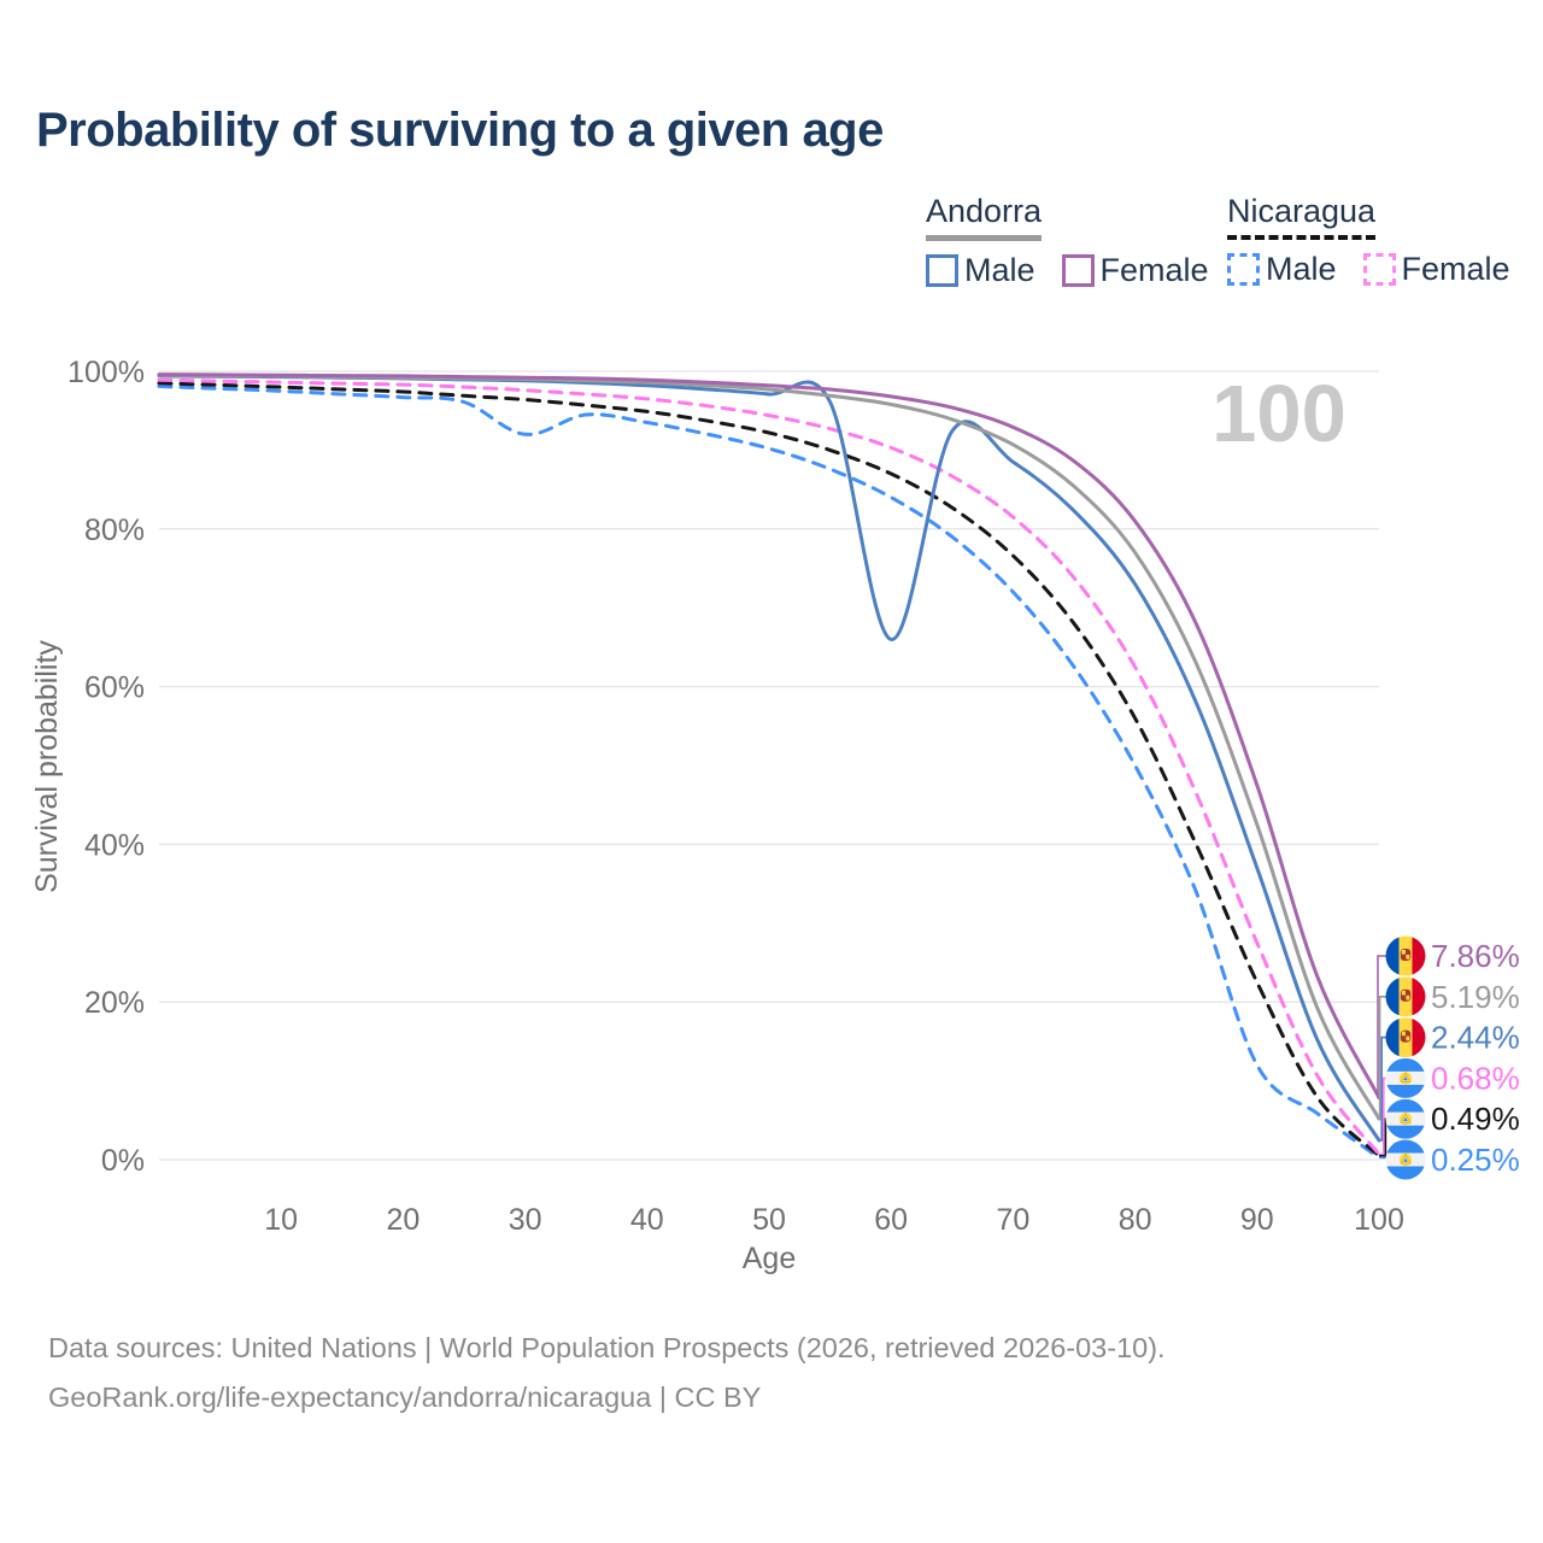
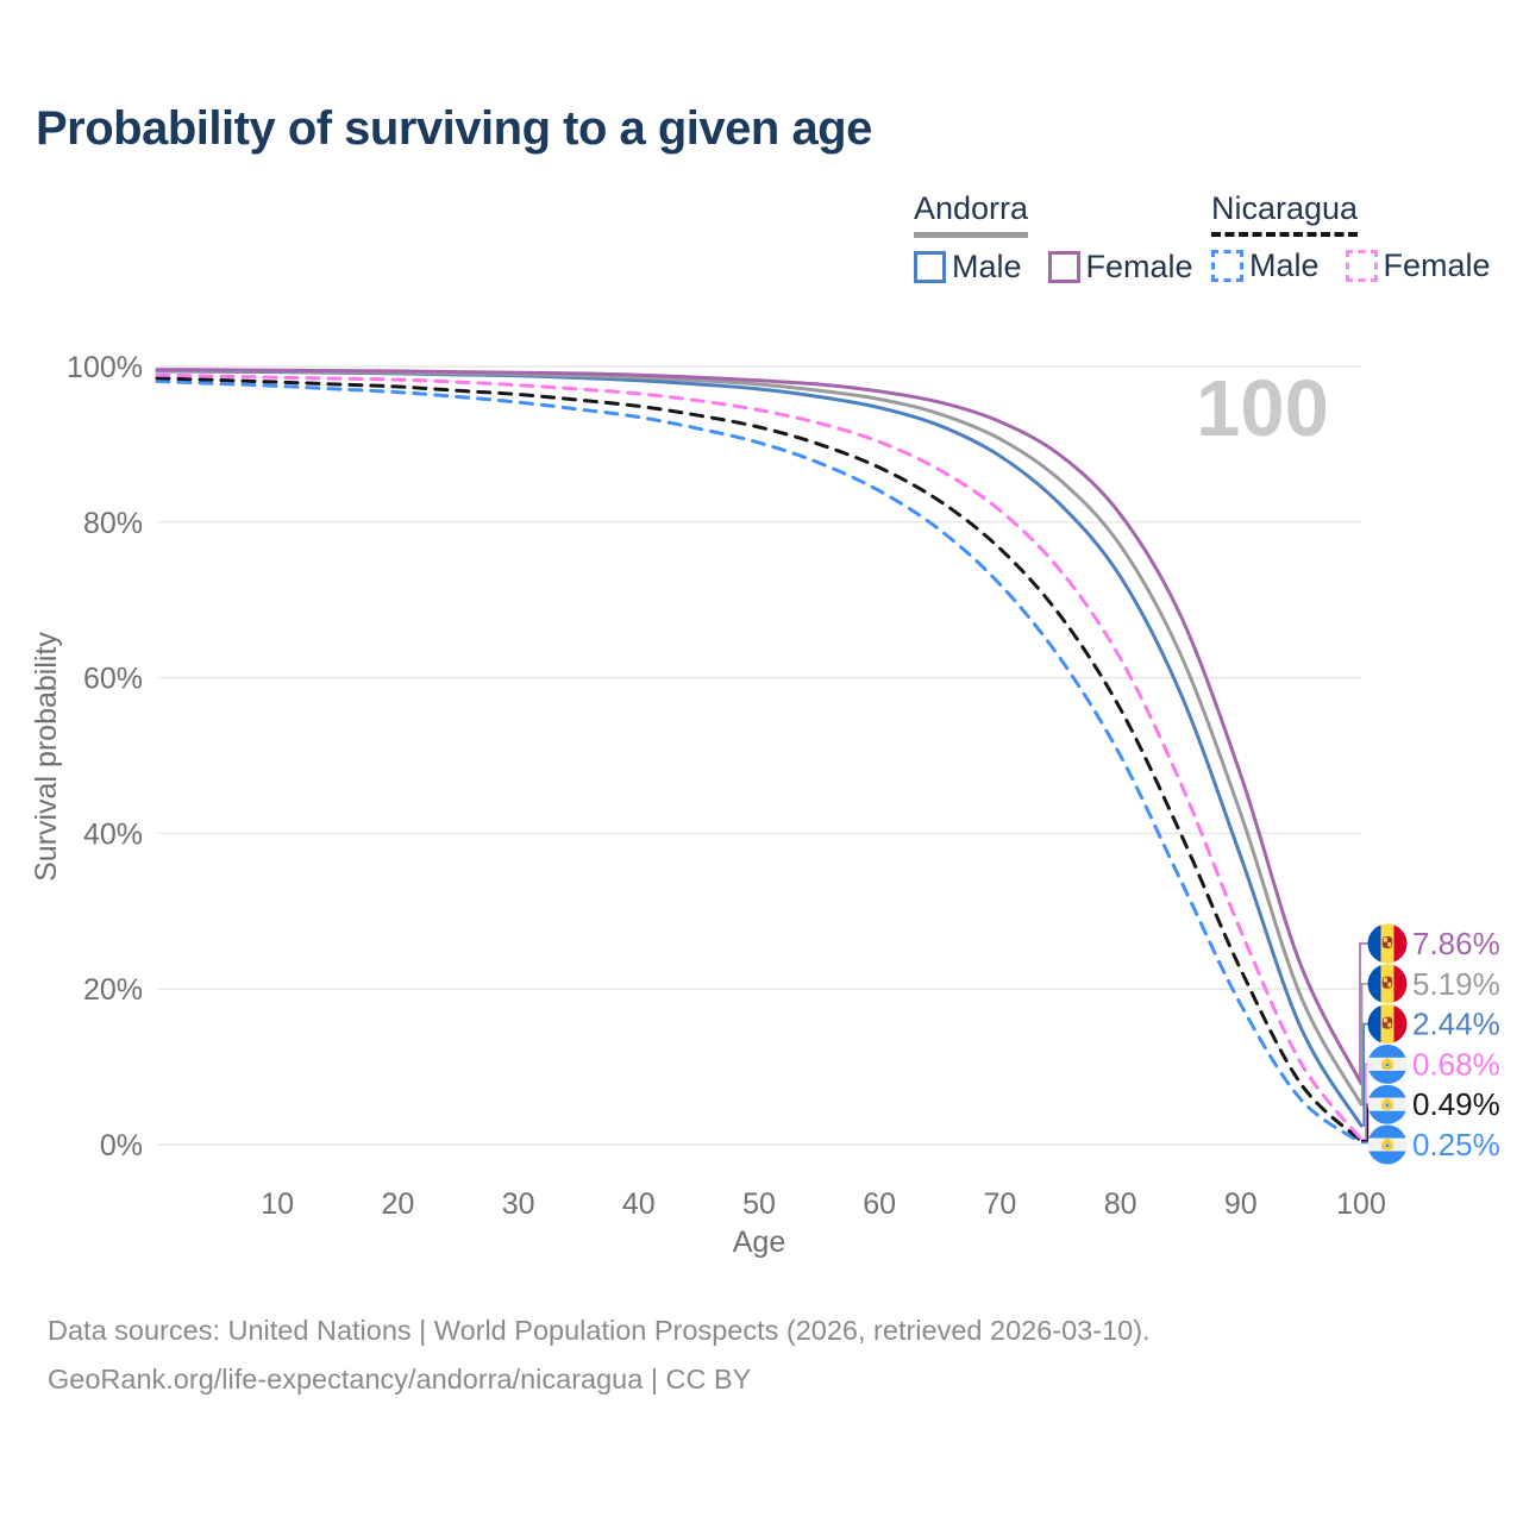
Nicaragua Male/30: 92% -> 95%
Andorra Male/60: 66% -> 95%
Nicaragua Male/90: 12% -> 18%
